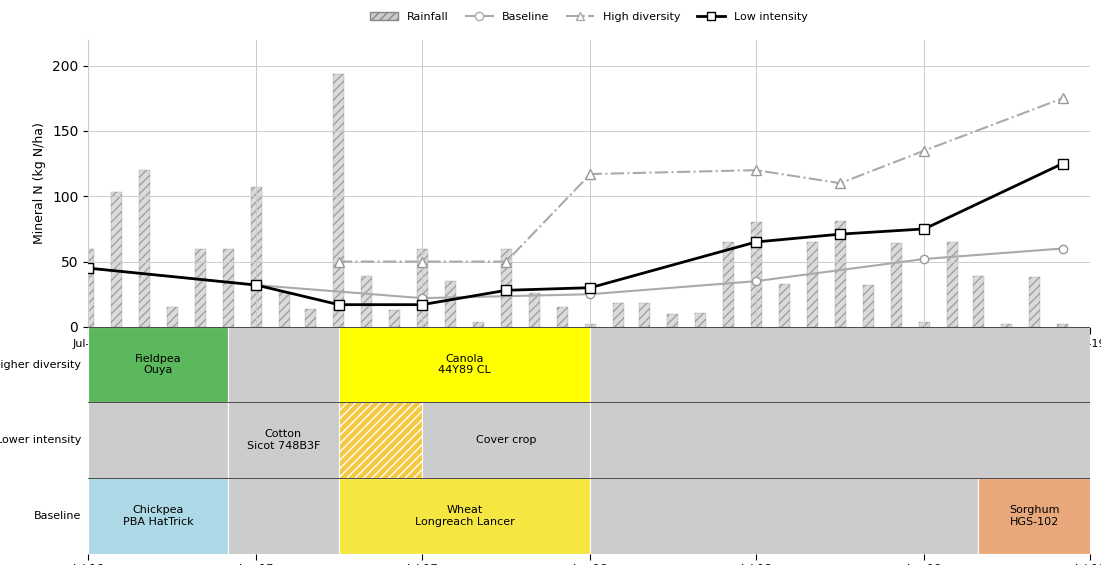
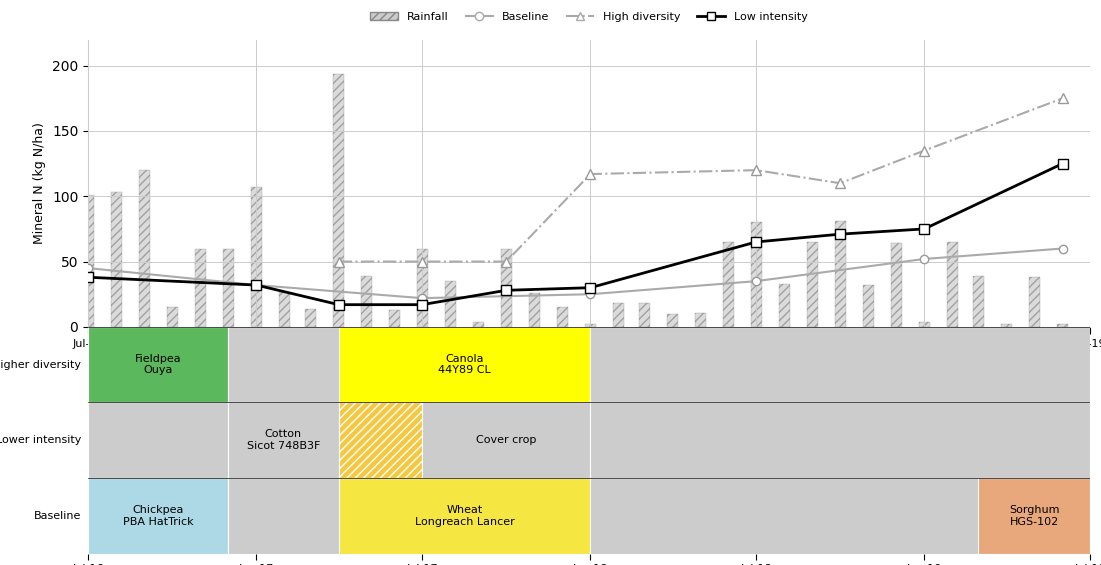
Rainfall/Jul-16: 60 -> 101
Low intensity/Jul-16: 45 -> 38
